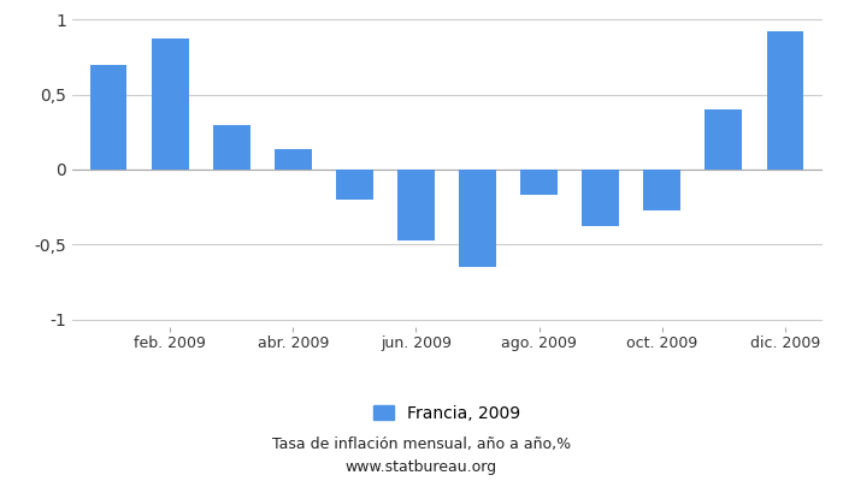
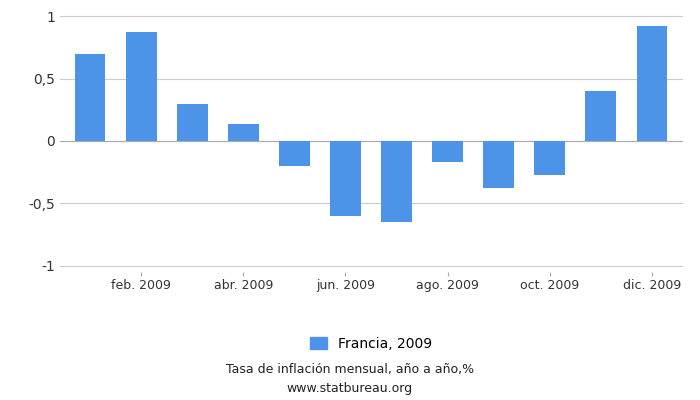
jun. 2009: -0,47 -> -0,60
